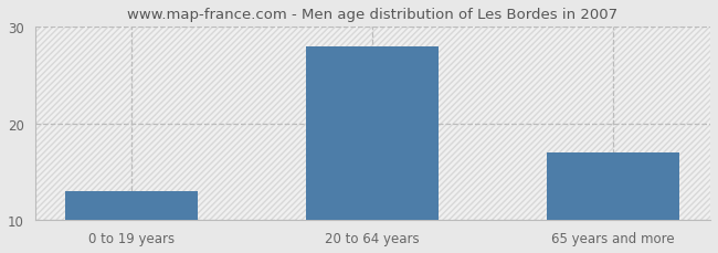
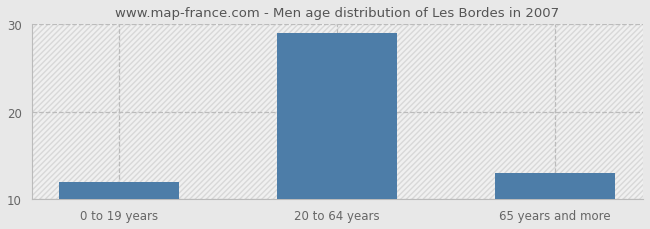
0 to 19 years: 13 -> 12
20 to 64 years: 28 -> 29
65 years and more: 17 -> 13
